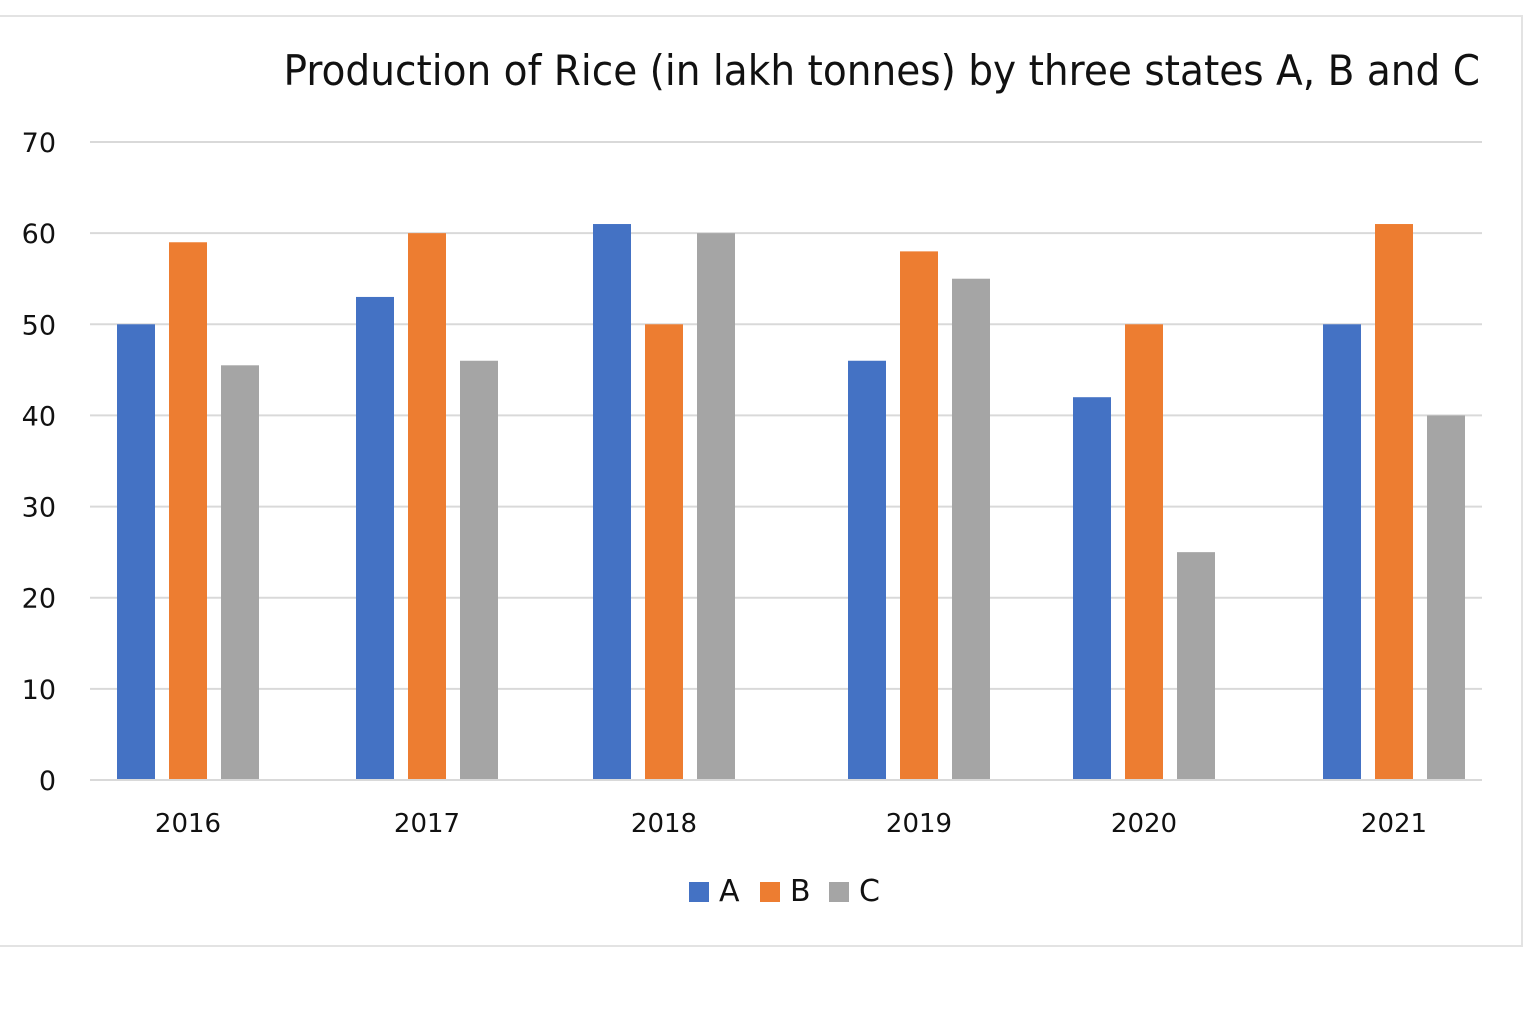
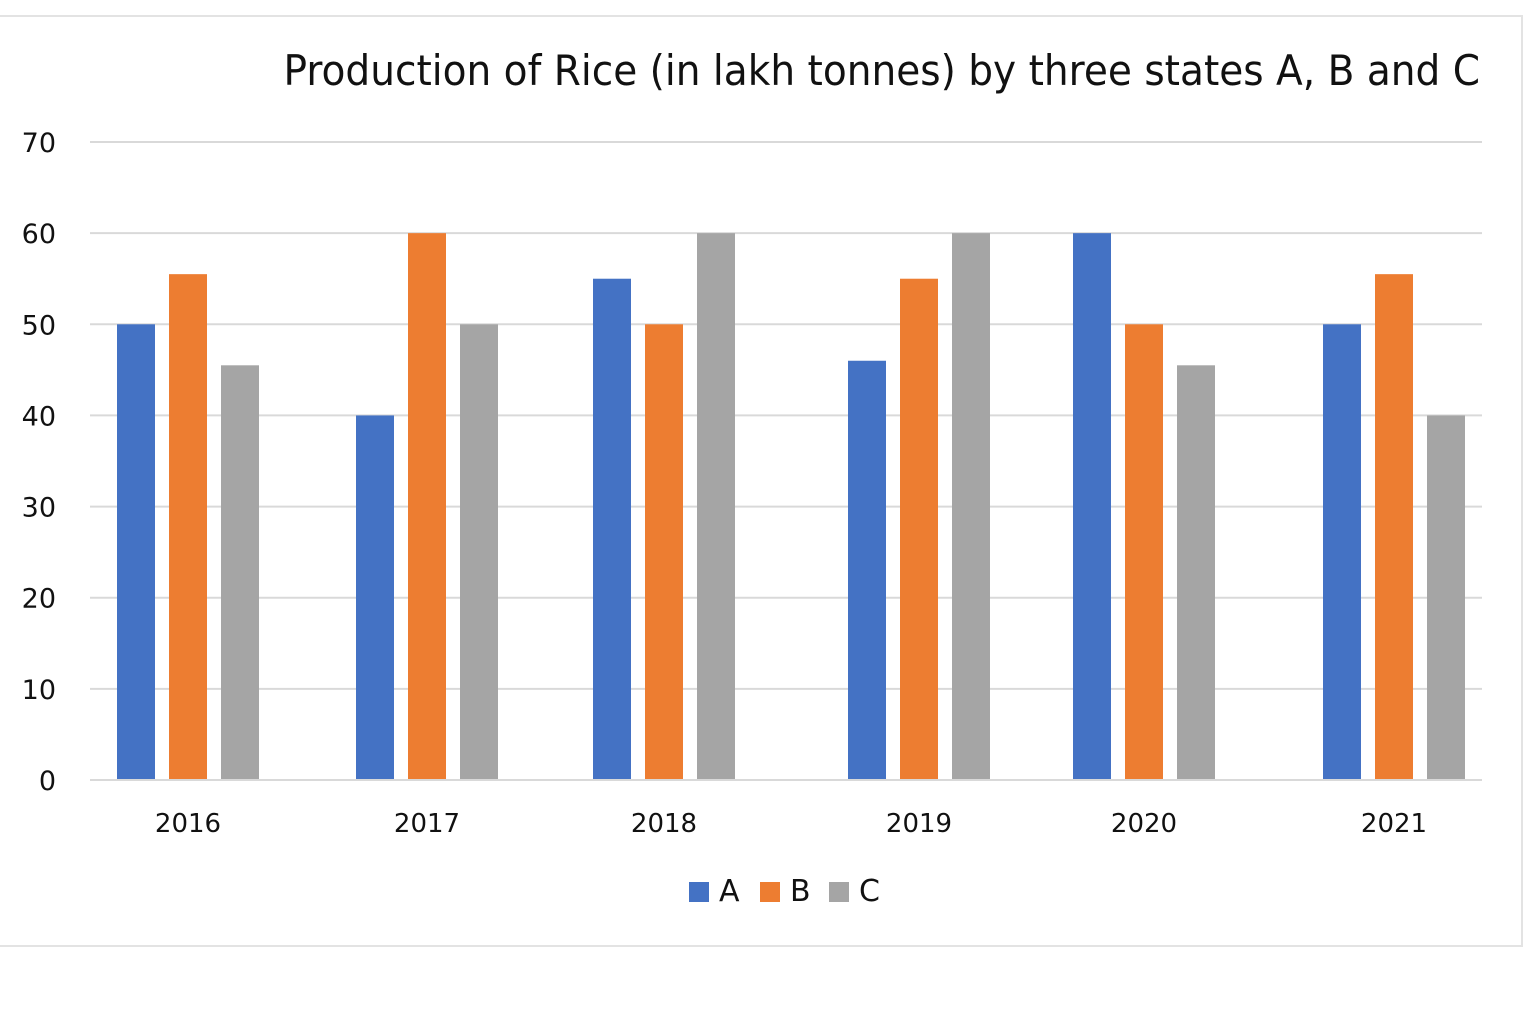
B/2016: 59 -> 56
A/2017: 53 -> 40
C/2017: 46 -> 50
A/2018: 61 -> 55
B/2019: 58 -> 55
C/2019: 55 -> 60
A/2020: 42 -> 60
C/2020: 25 -> 46
B/2021: 61 -> 56
